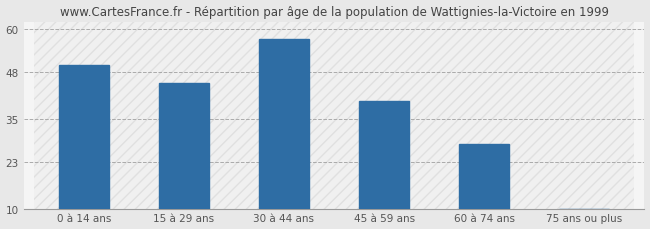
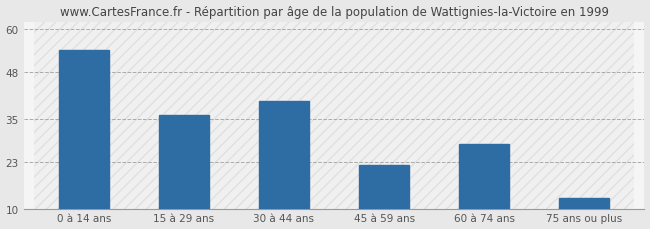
0 à 14 ans: 50 -> 54
15 à 29 ans: 45 -> 36
30 à 44 ans: 57 -> 40
45 à 59 ans: 40 -> 22
75 ans ou plus: 10 -> 13
